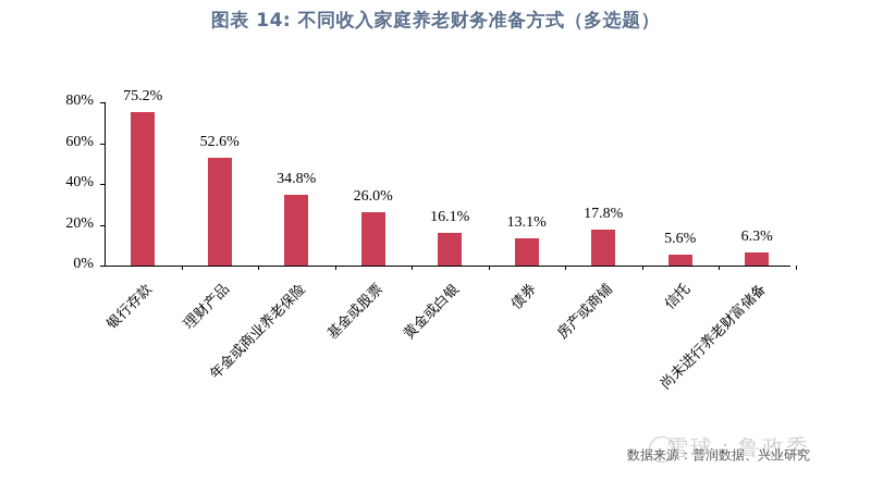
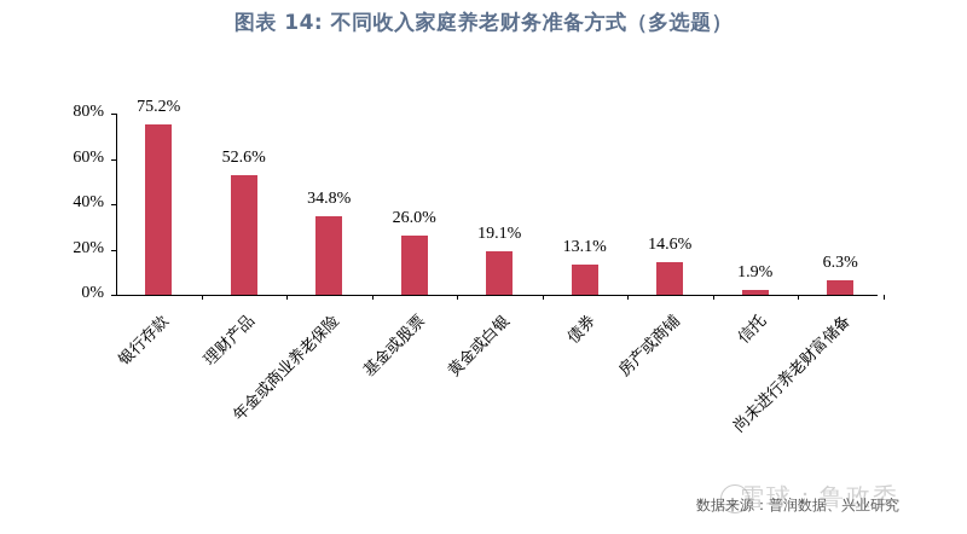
黄金或白银: 16.1% -> 19.1%
房产或商铺: 17.8% -> 14.6%
信托: 5.6% -> 1.9%
